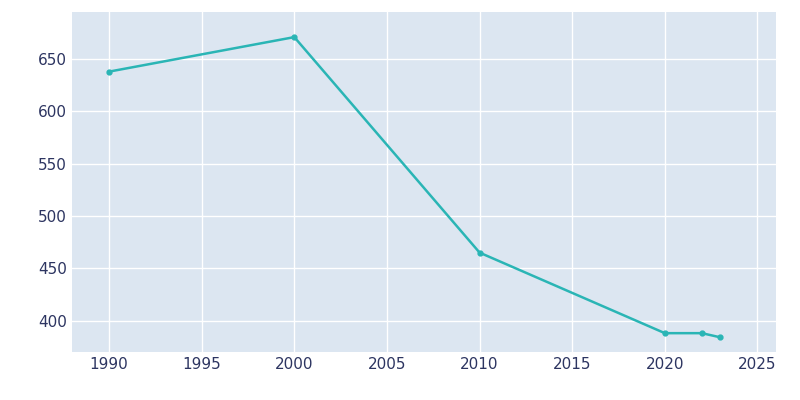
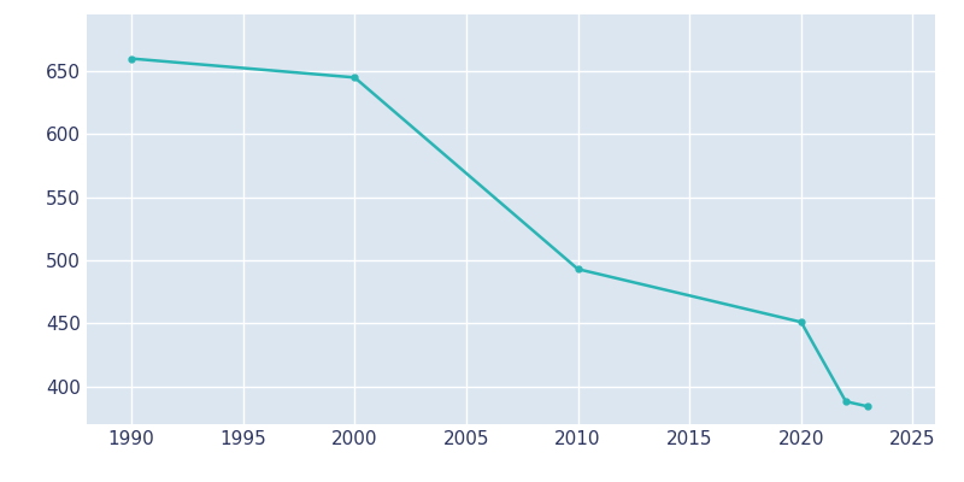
1990: 638 -> 660
2000: 671 -> 645
2010: 465 -> 493
2020: 388 -> 451
